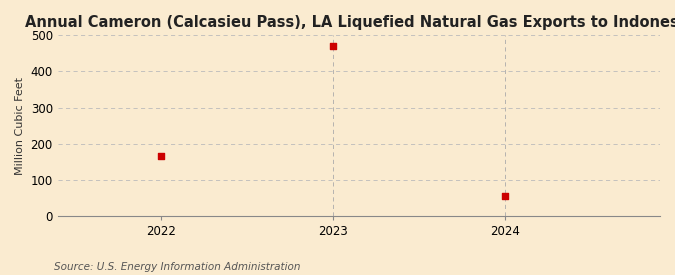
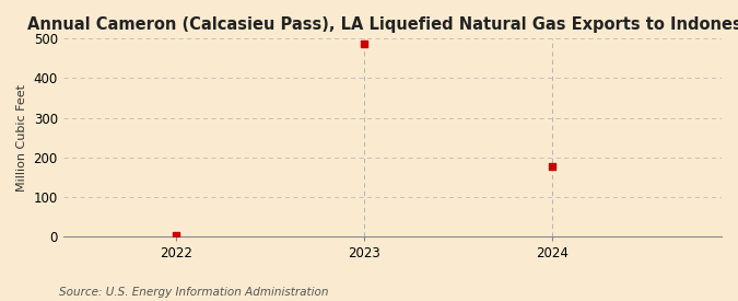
2022: 165 -> 2
2023: 470 -> 487
2024: 55 -> 176
